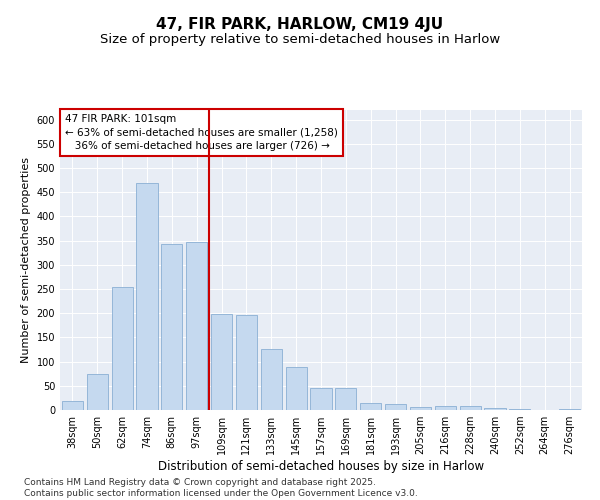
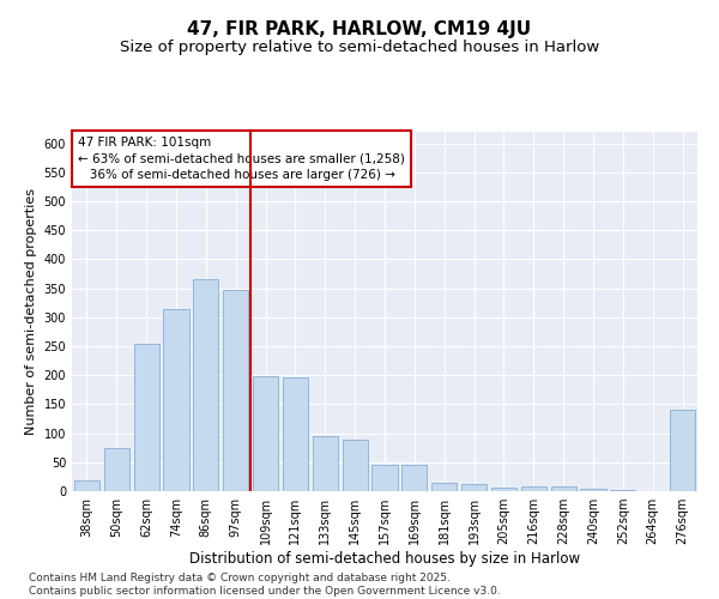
74sqm: 470 -> 315
86sqm: 343 -> 365
133sqm: 127 -> 95
276sqm: 2 -> 140
